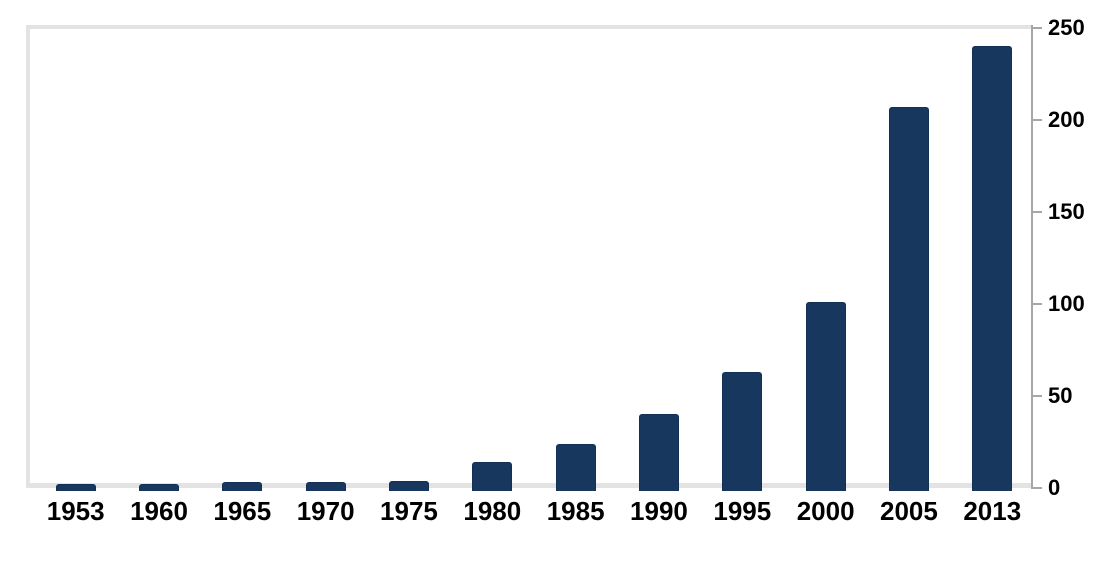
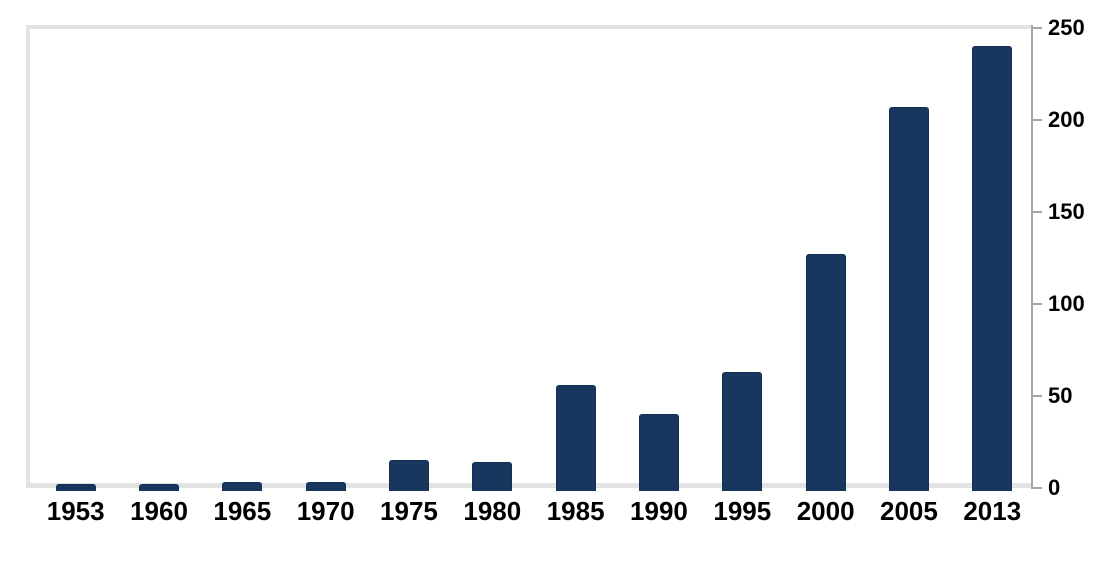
1975: 4 -> 15
1985: 24 -> 56
2000: 101 -> 127
